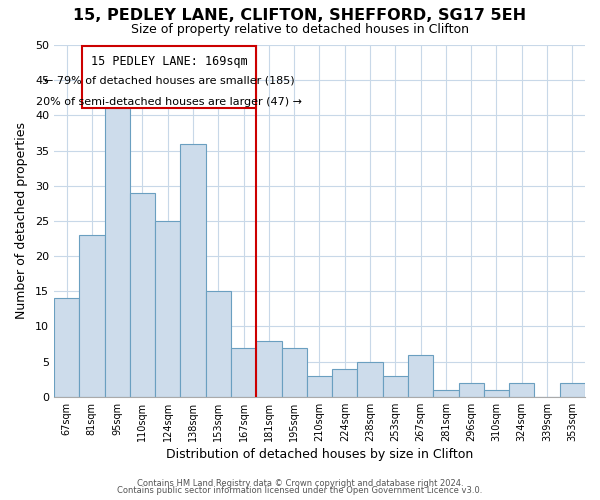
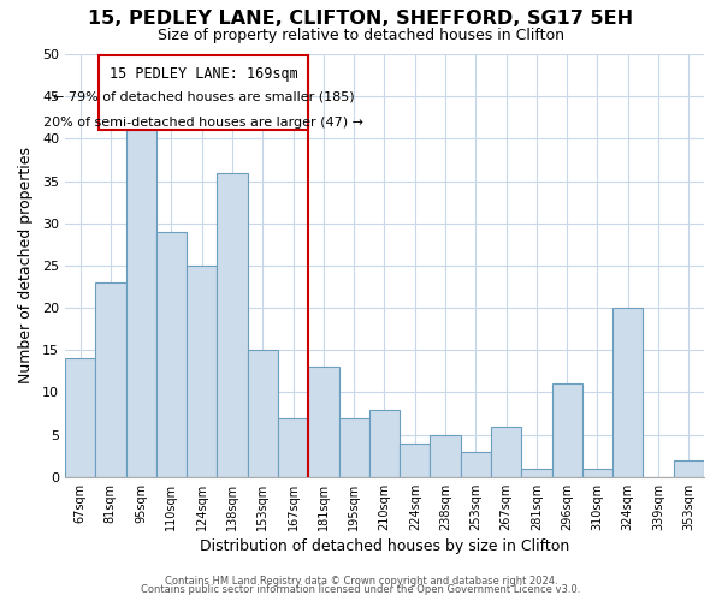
181sqm: 8 -> 13
210sqm: 3 -> 8
296sqm: 2 -> 11
324sqm: 2 -> 20
